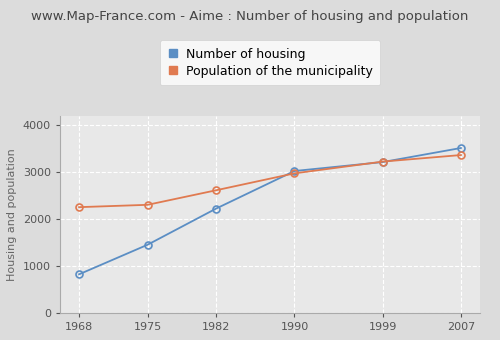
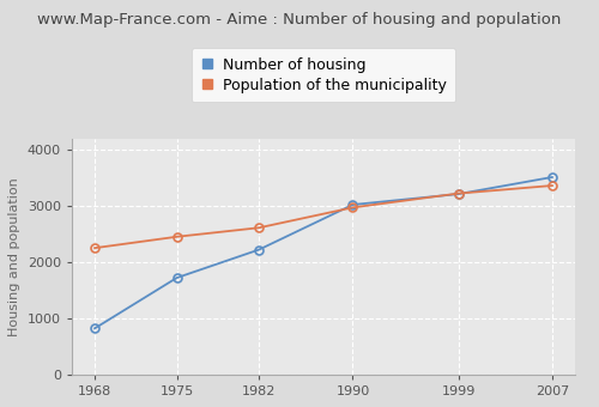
Number of housing/1975: 1450 -> 1720
Population of the municipality/1975: 2300 -> 2450
